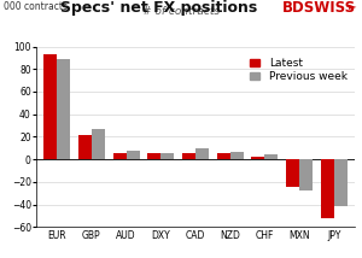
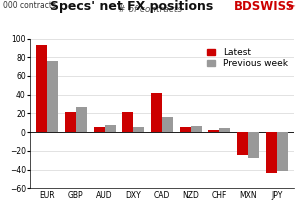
Previous week/EUR: 89 -> 76
Latest/DXY: 5 -> 22
Latest/CAD: 5 -> 42
Previous week/CAD: 10 -> 16
Latest/JPY: -52 -> -44
